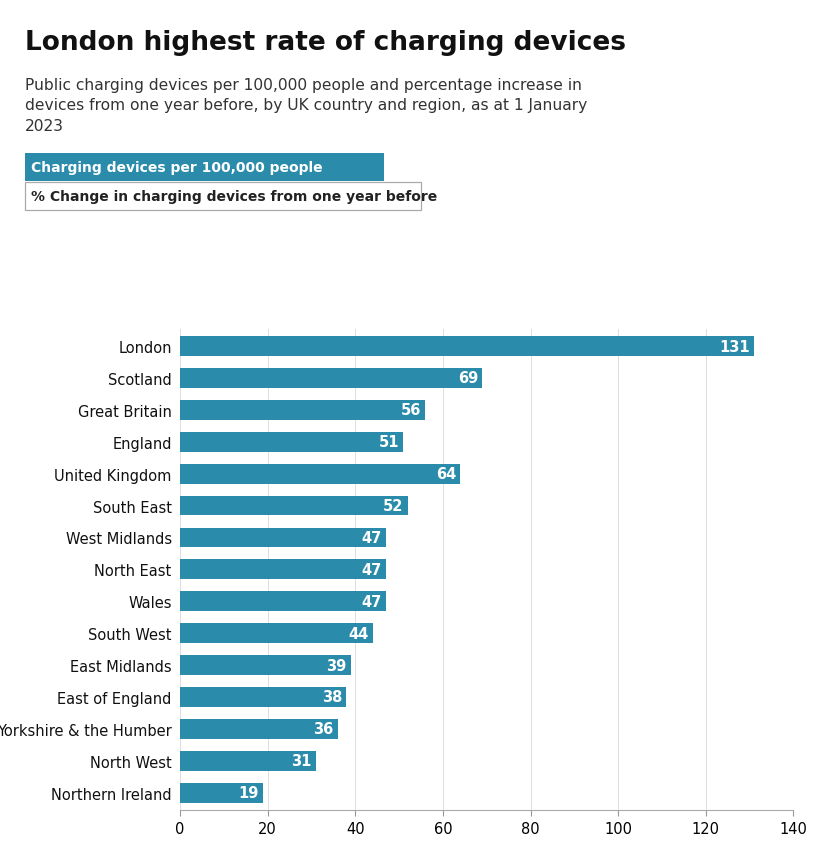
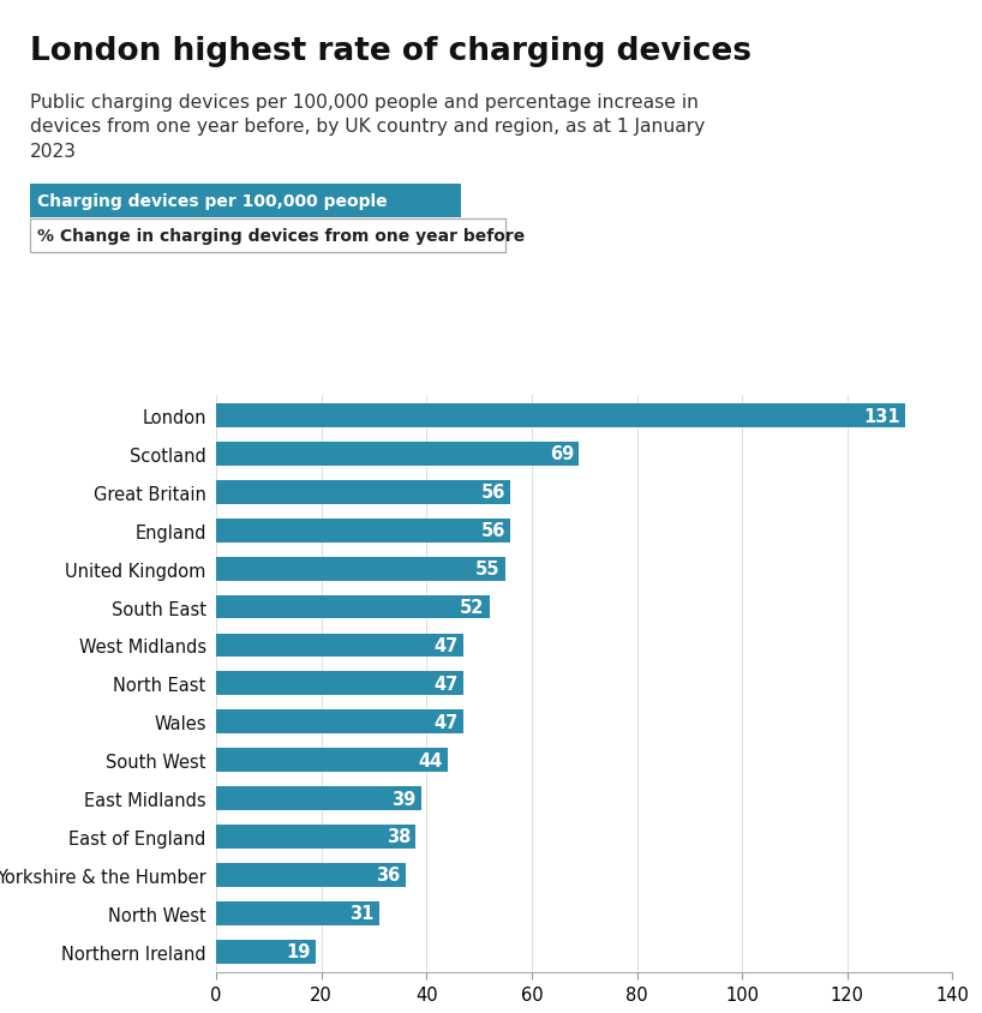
England: 51 -> 56
United Kingdom: 64 -> 55
